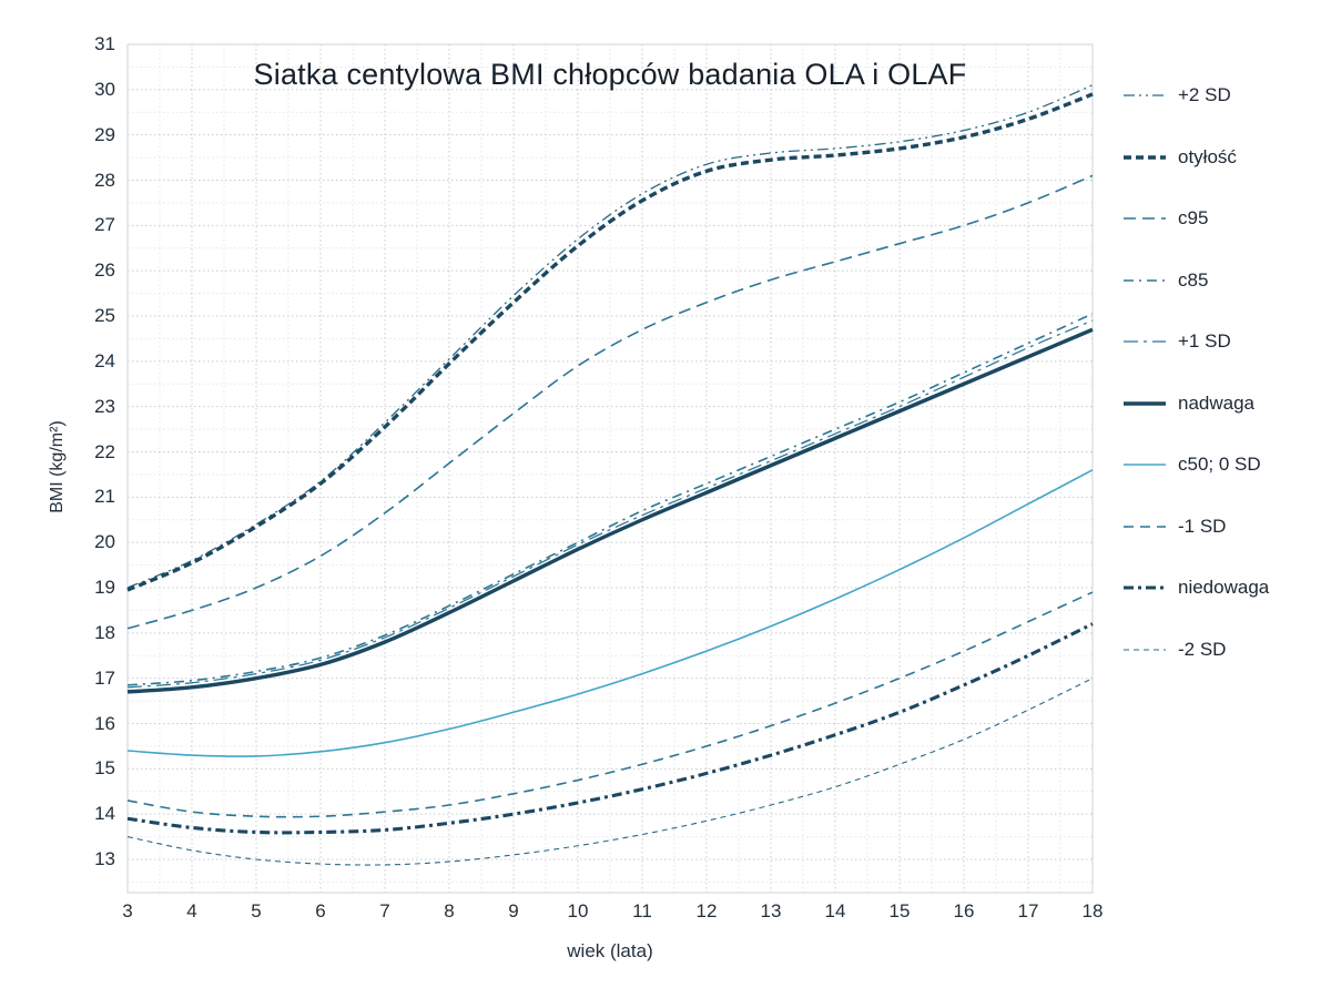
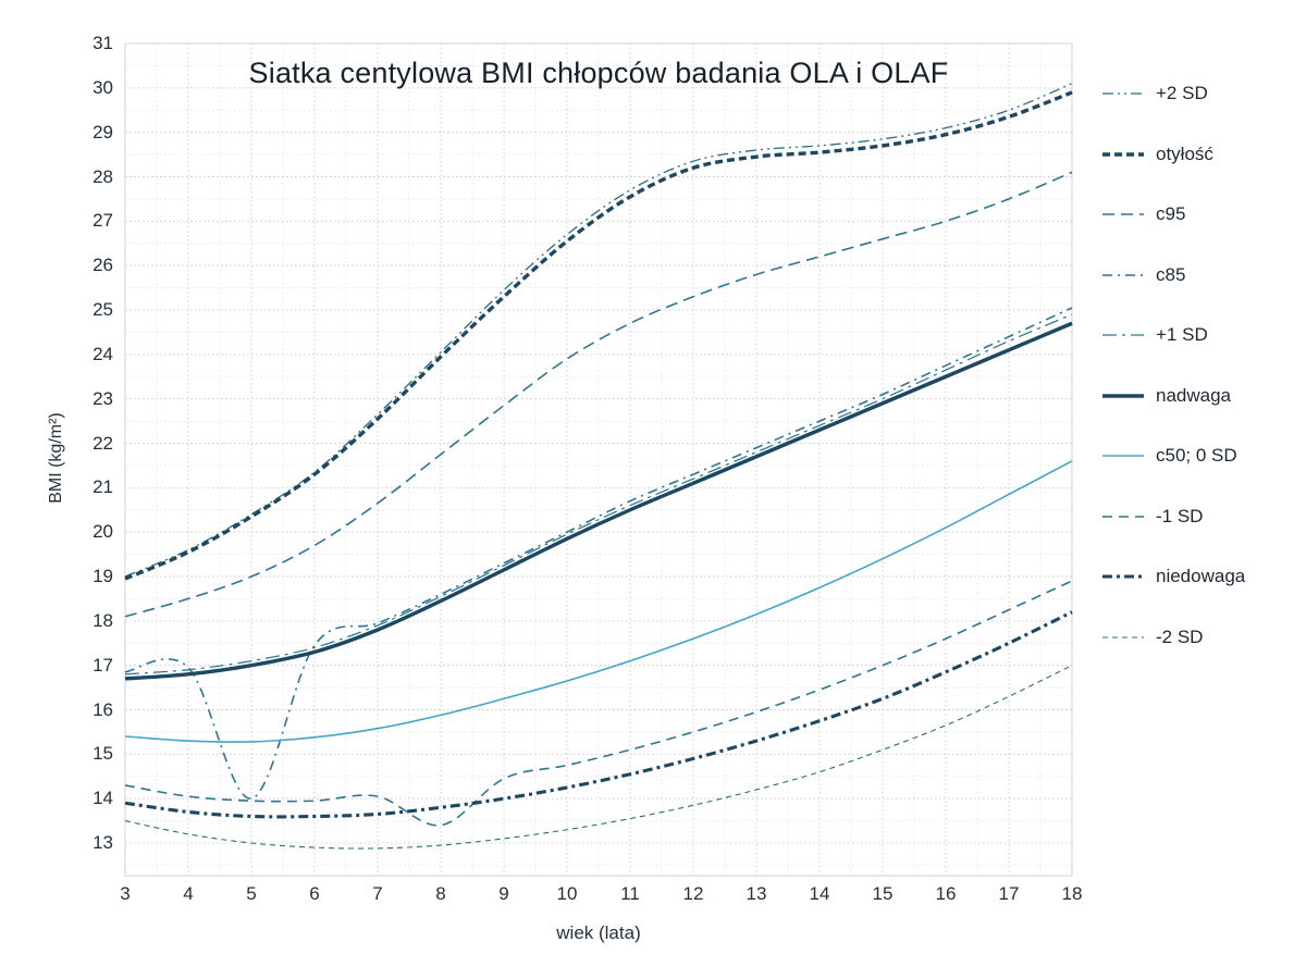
c85/5: 17.1 -> 14.0
-1 SD/8: 14.2 -> 13.4
